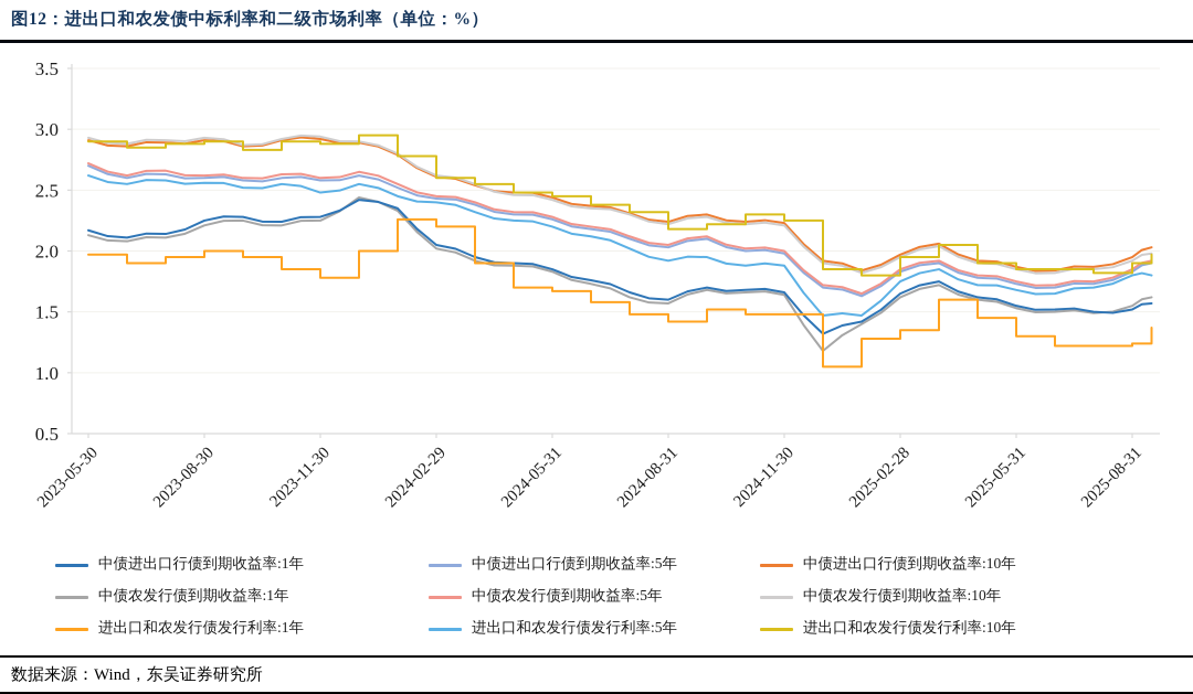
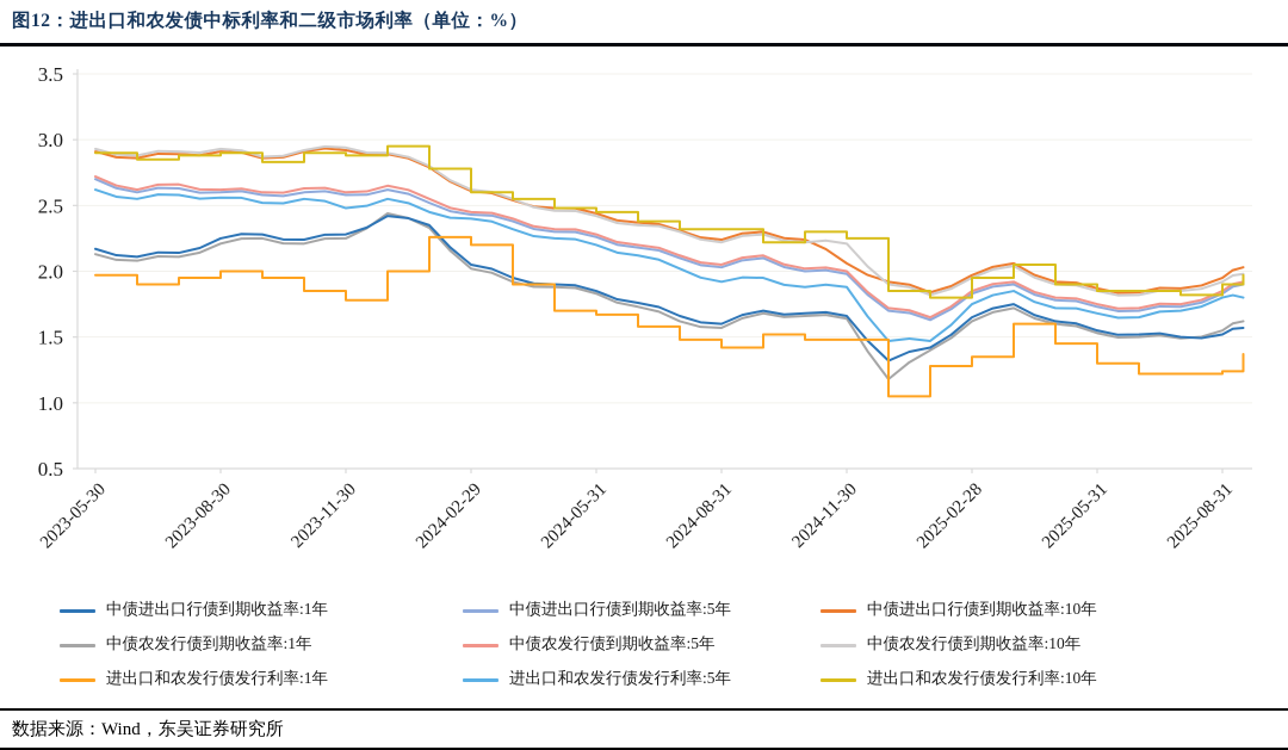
进出口和农发行债发行利率:10年/2024-08-31: 2.18 -> 2.32
中债进出口行债到期收益率:10年/2024-11-30: 2.23 -> 2.06
